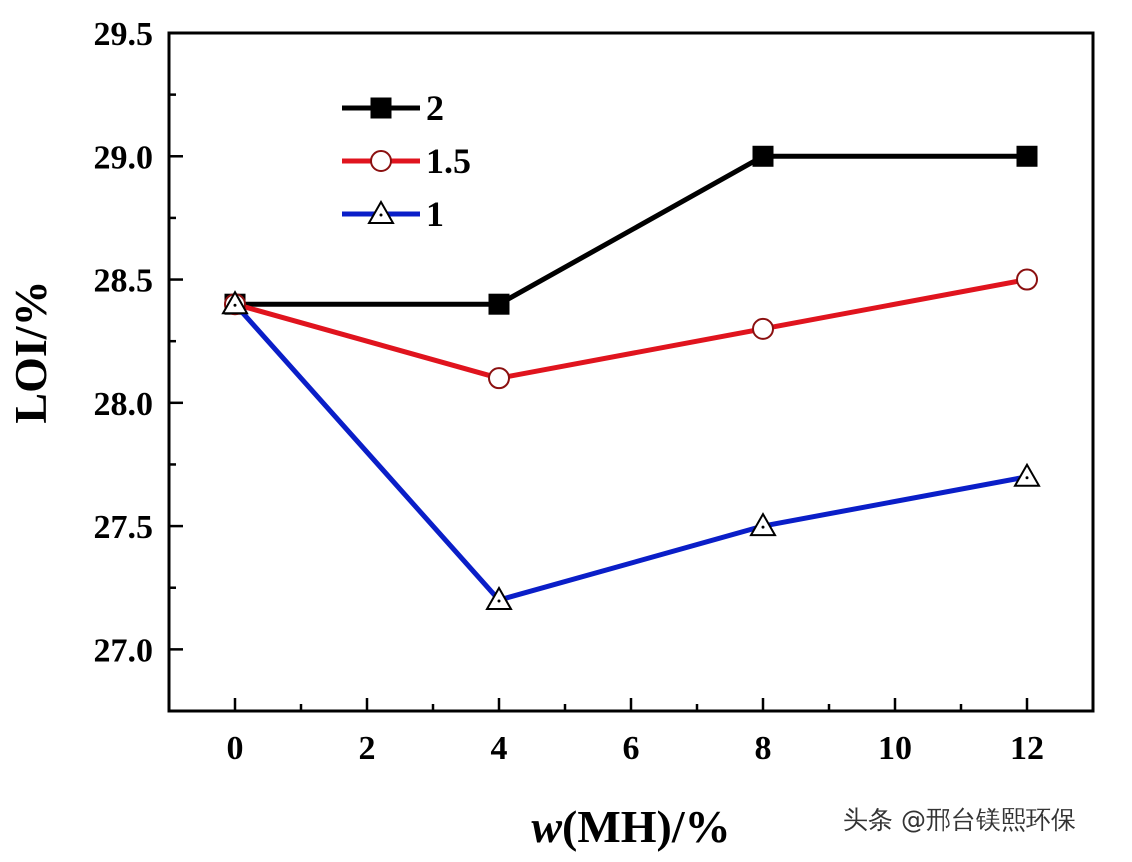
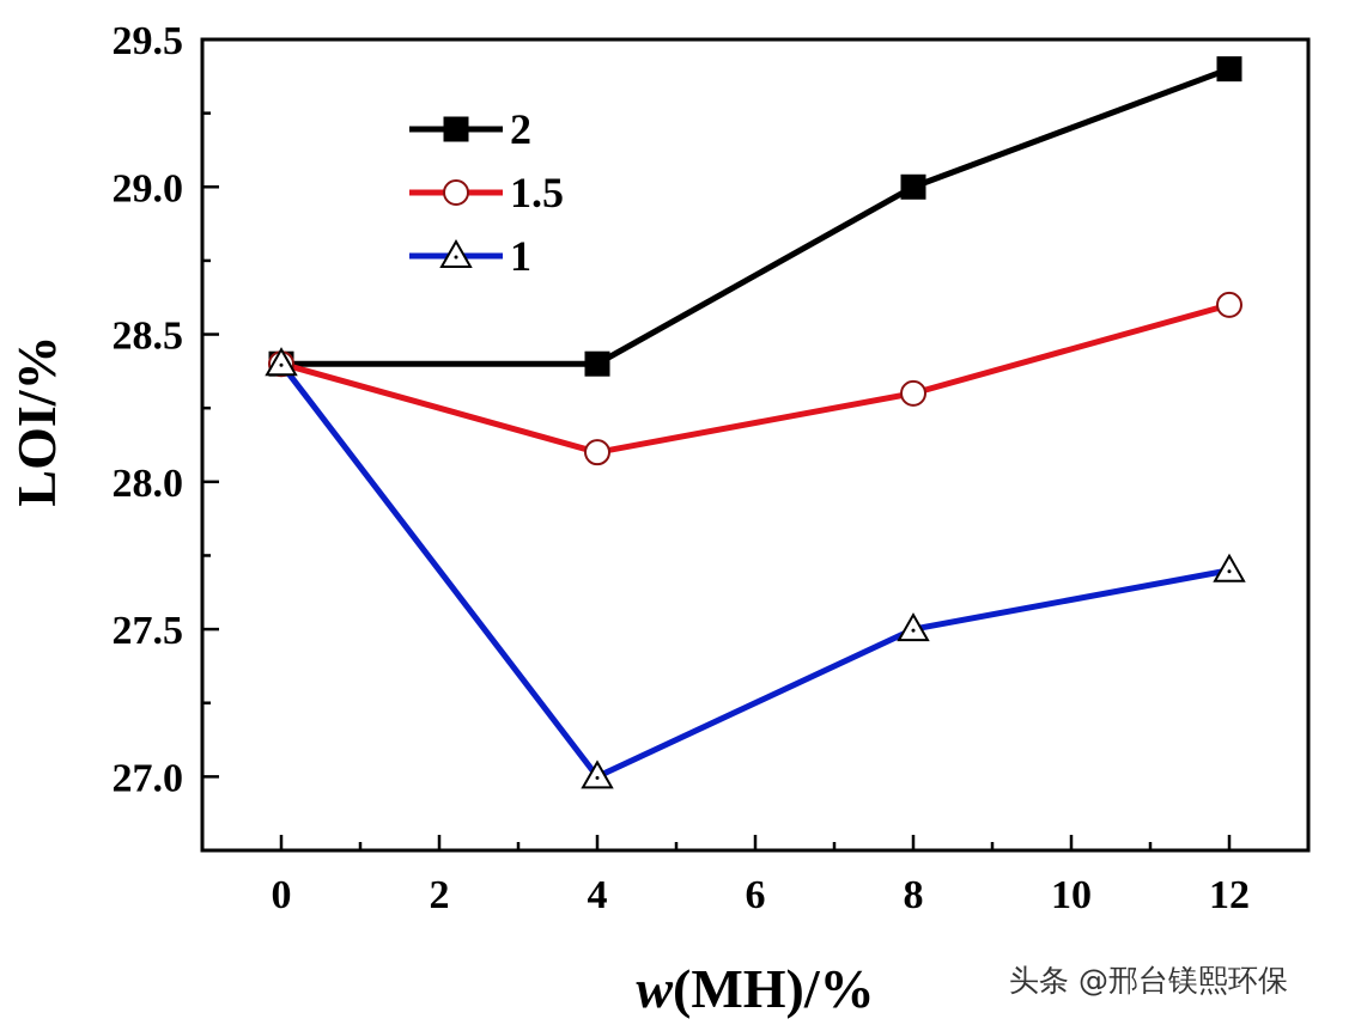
1/4: 27.2 -> 27.0
2/12: 29.0 -> 29.4
1.5/12: 28.5 -> 28.6
